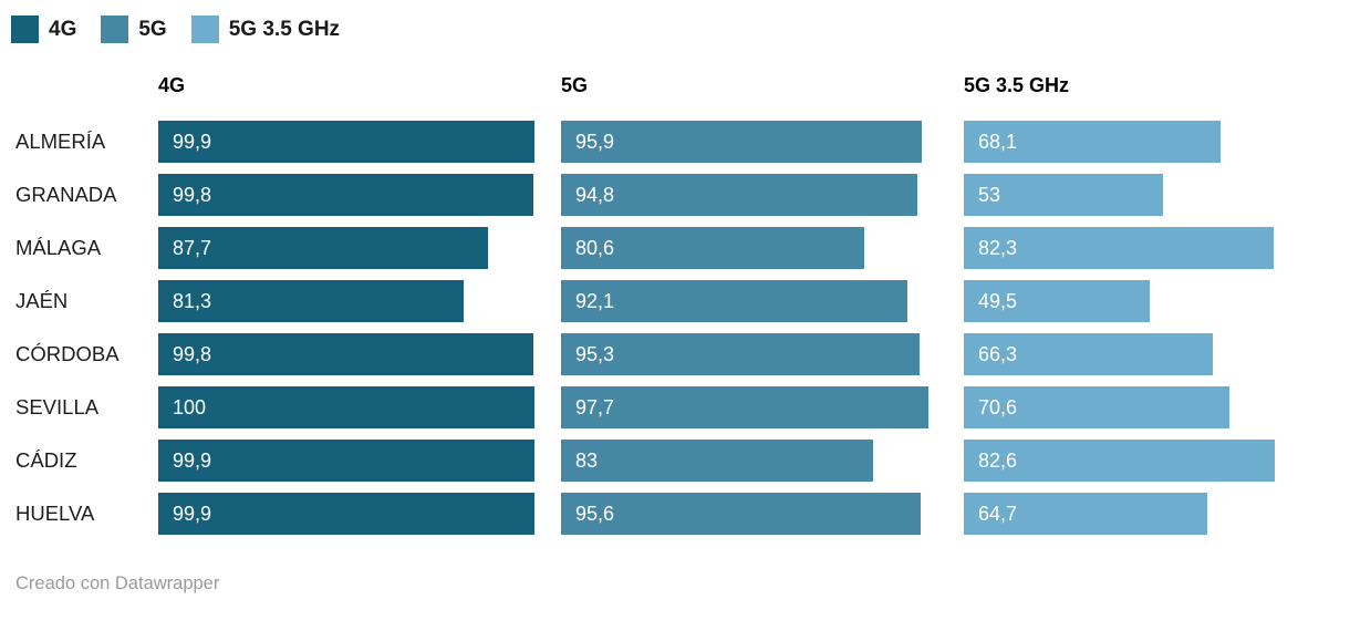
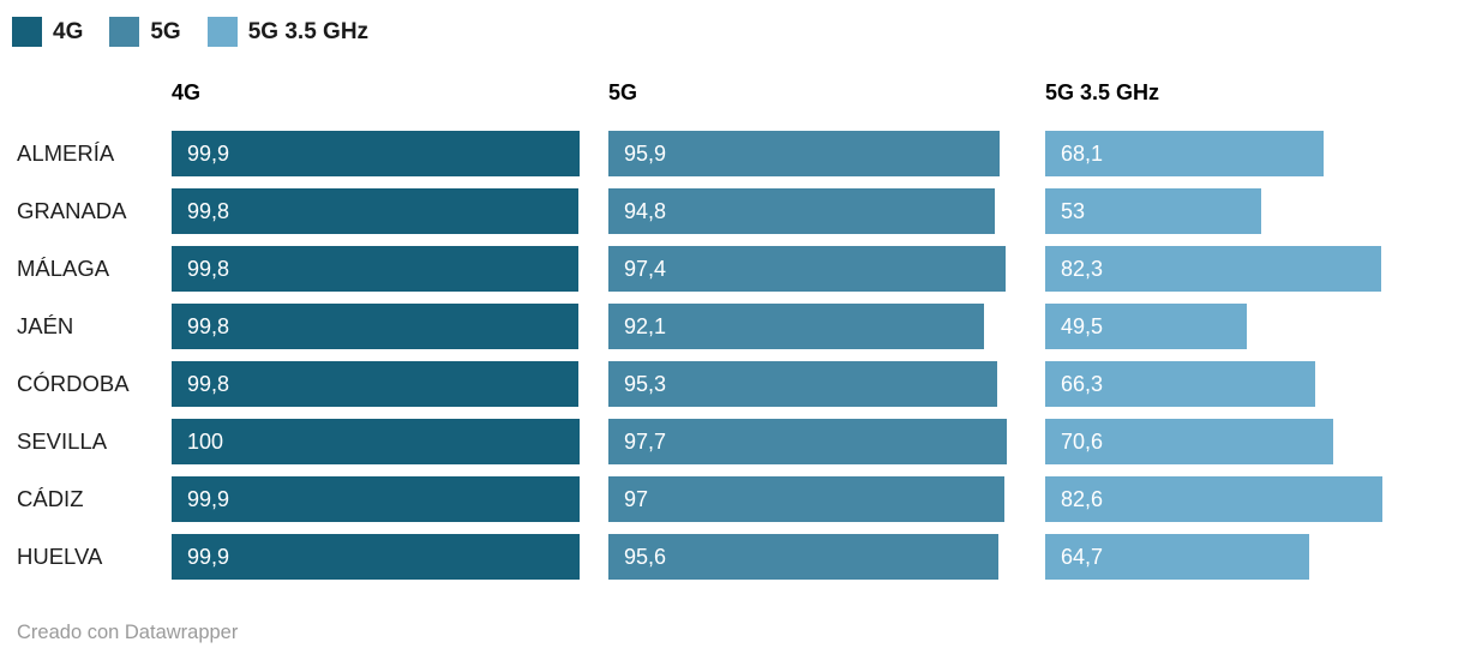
4G/MÁLAGA: 87,7 -> 99,8
5G/MÁLAGA: 80,6 -> 97,4
4G/JAÉN: 81,3 -> 99,8
5G/CÁDIZ: 83 -> 97
